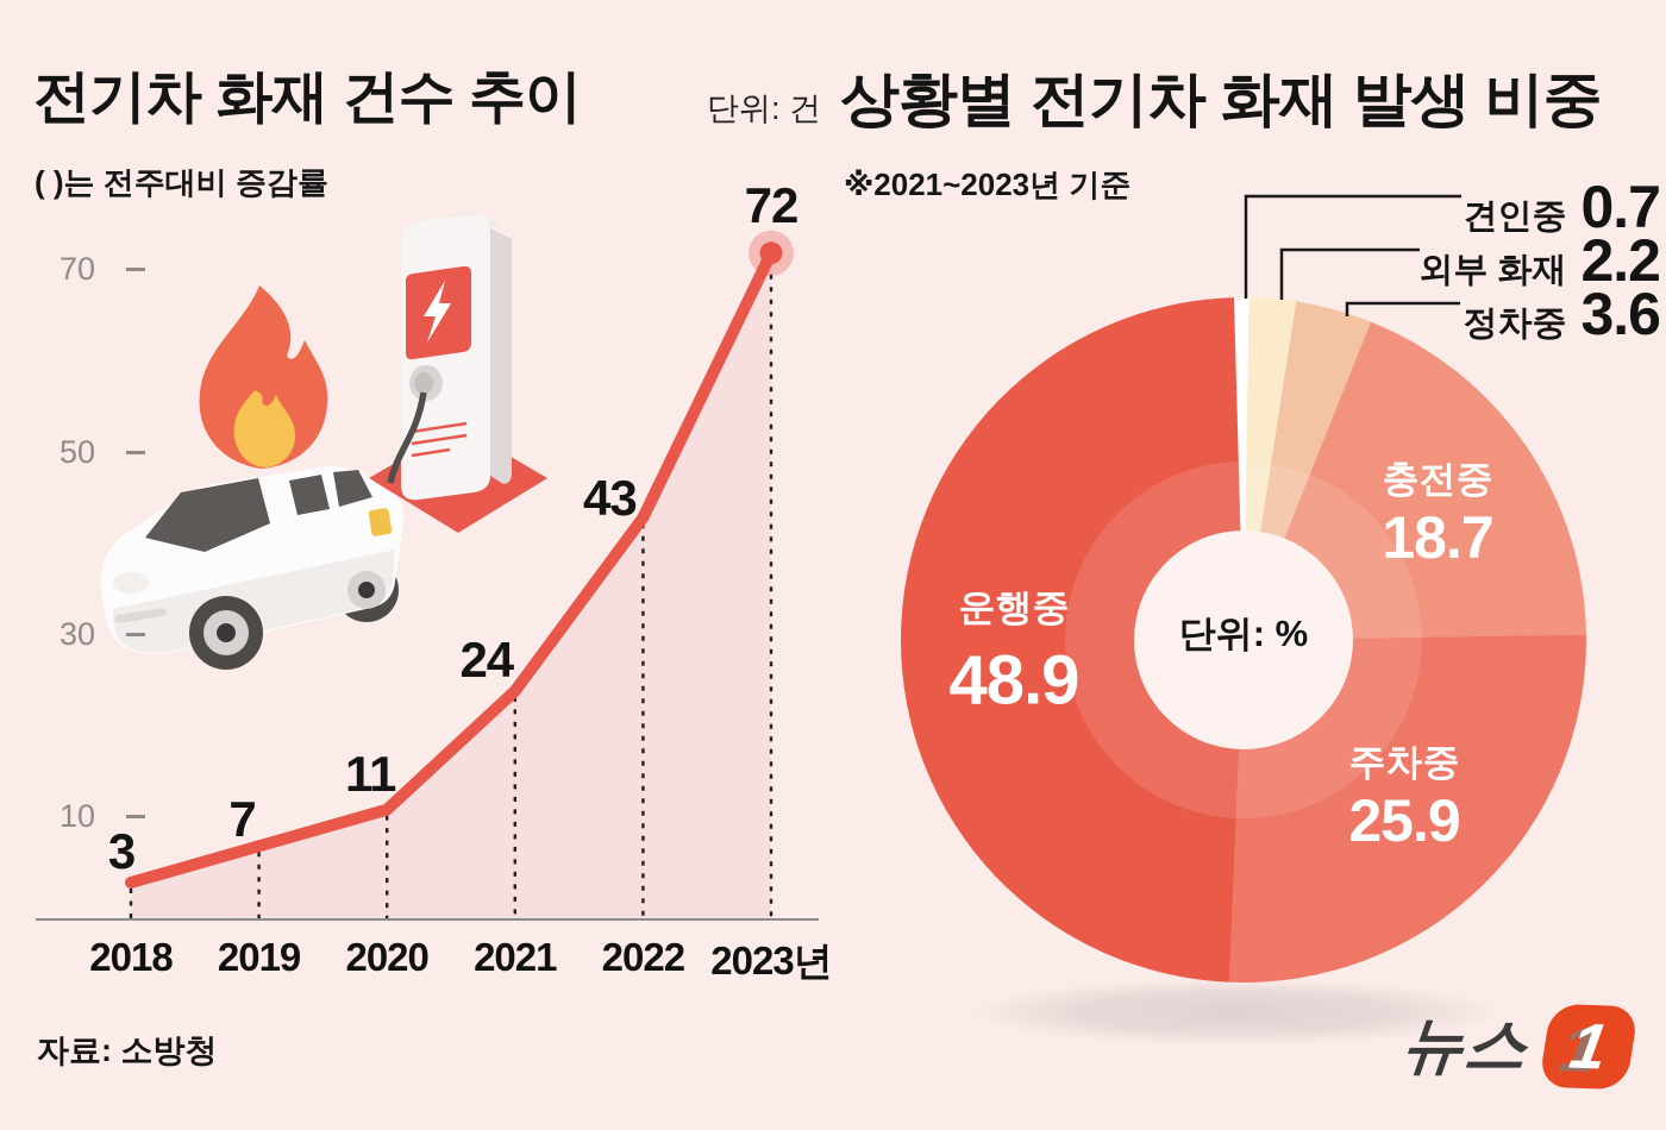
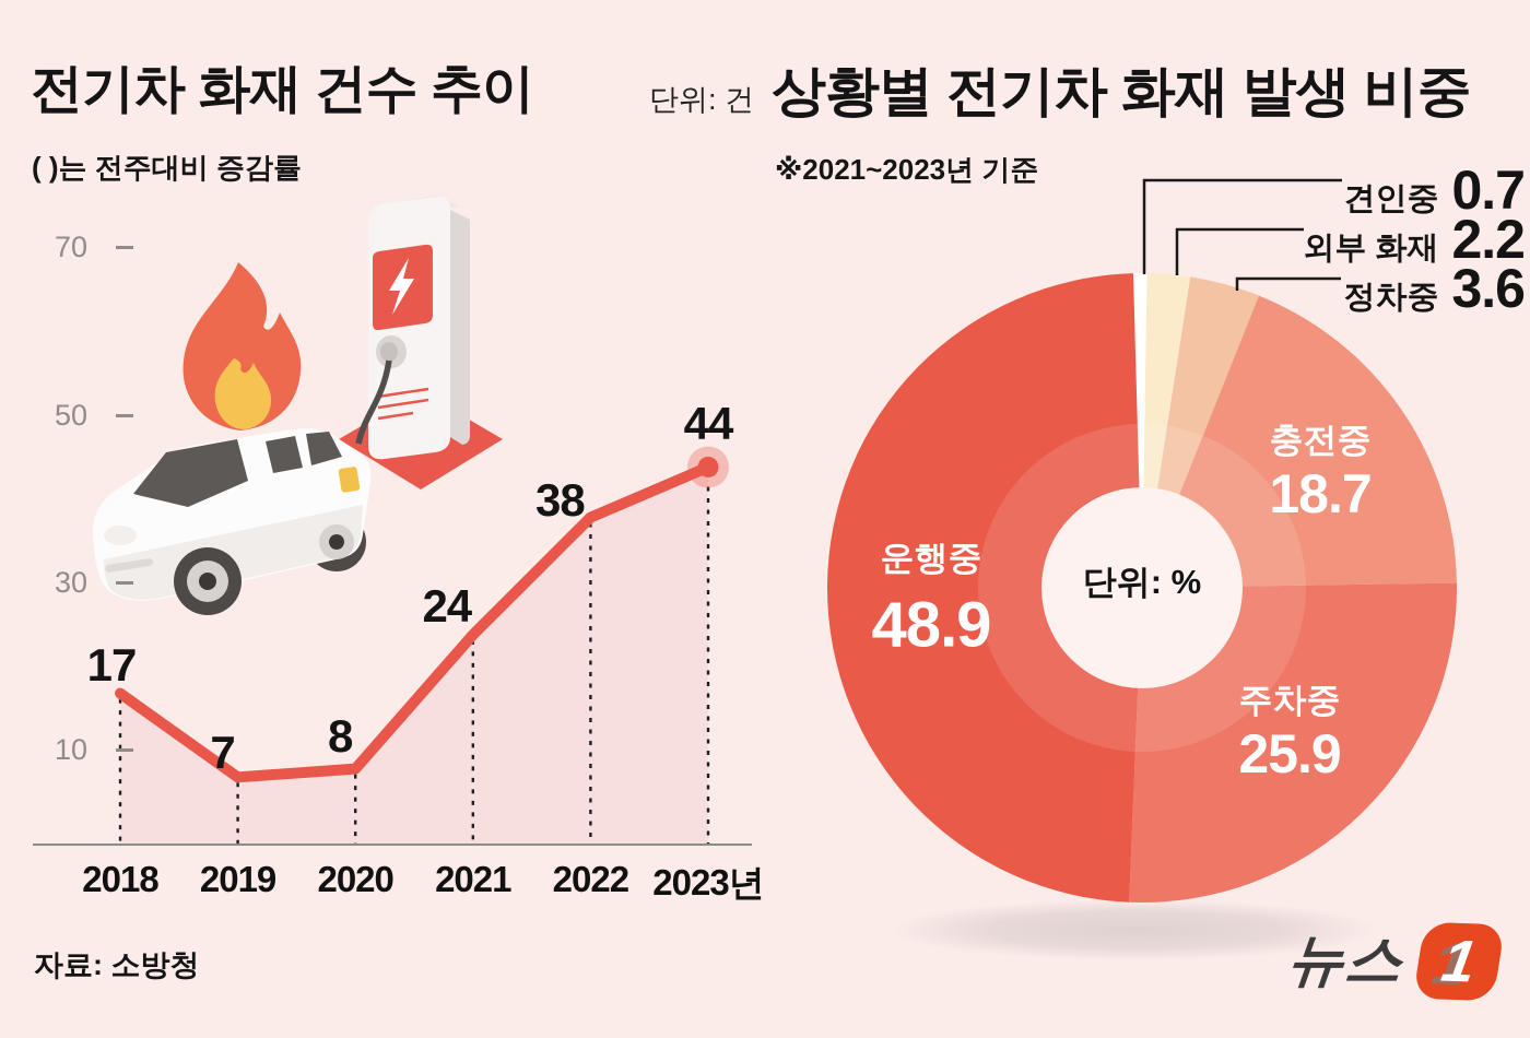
전기차 화재 건수 추이/2018: 3 -> 17
전기차 화재 건수 추이/2020: 11 -> 8
전기차 화재 건수 추이/2022: 43 -> 38
전기차 화재 건수 추이/2023년: 72 -> 44
